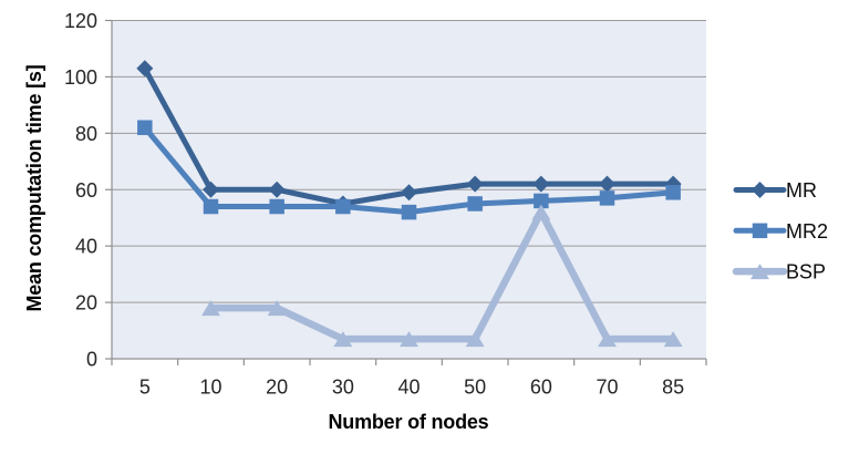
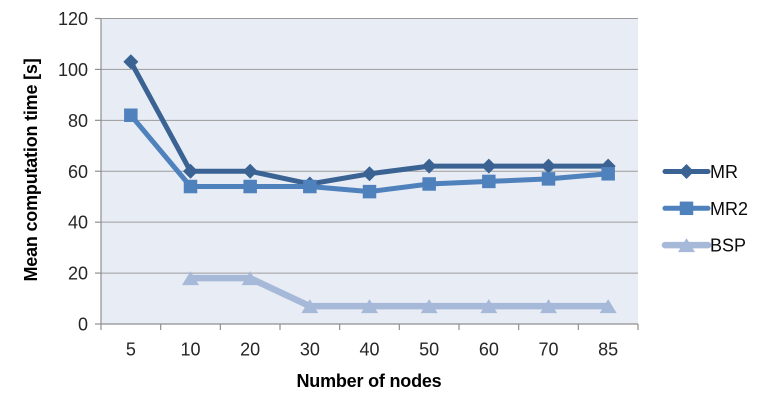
BSP/60: 52 -> 7
